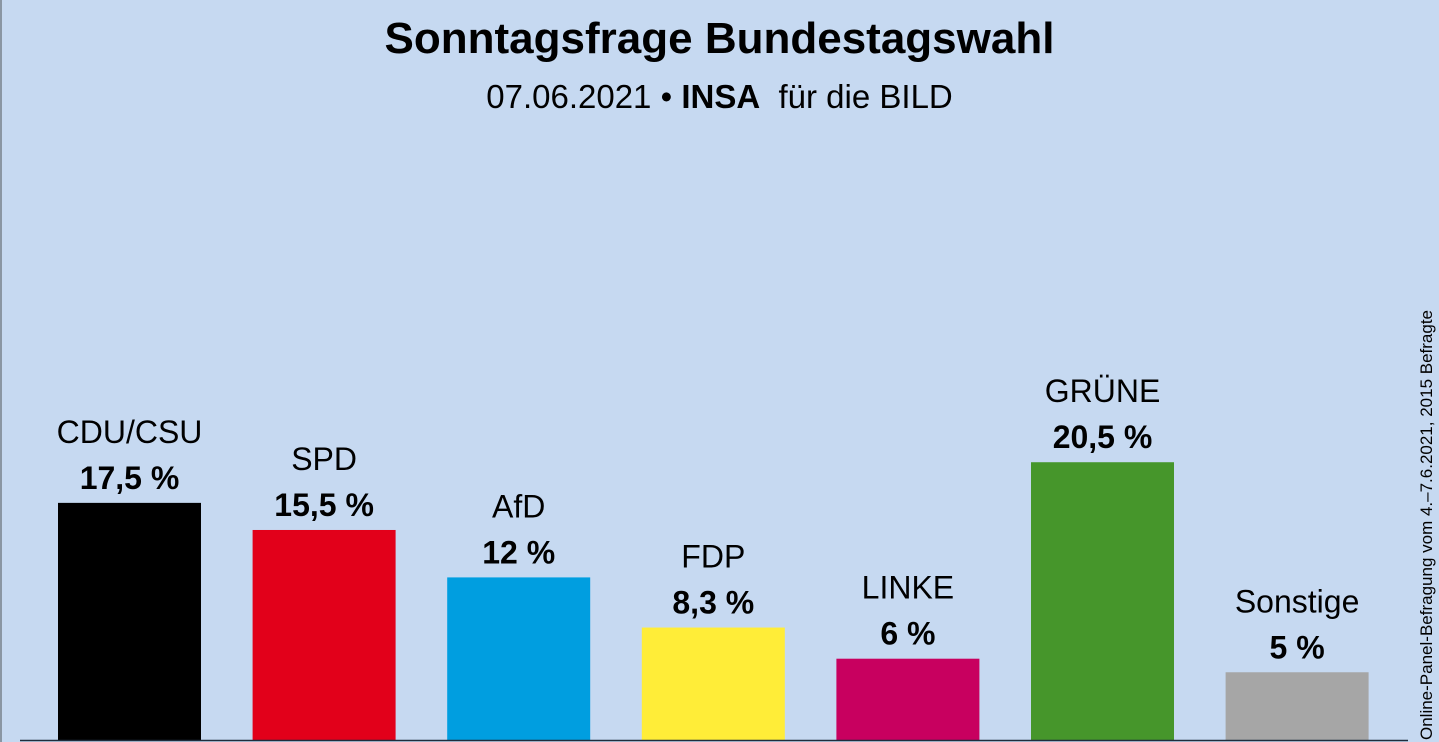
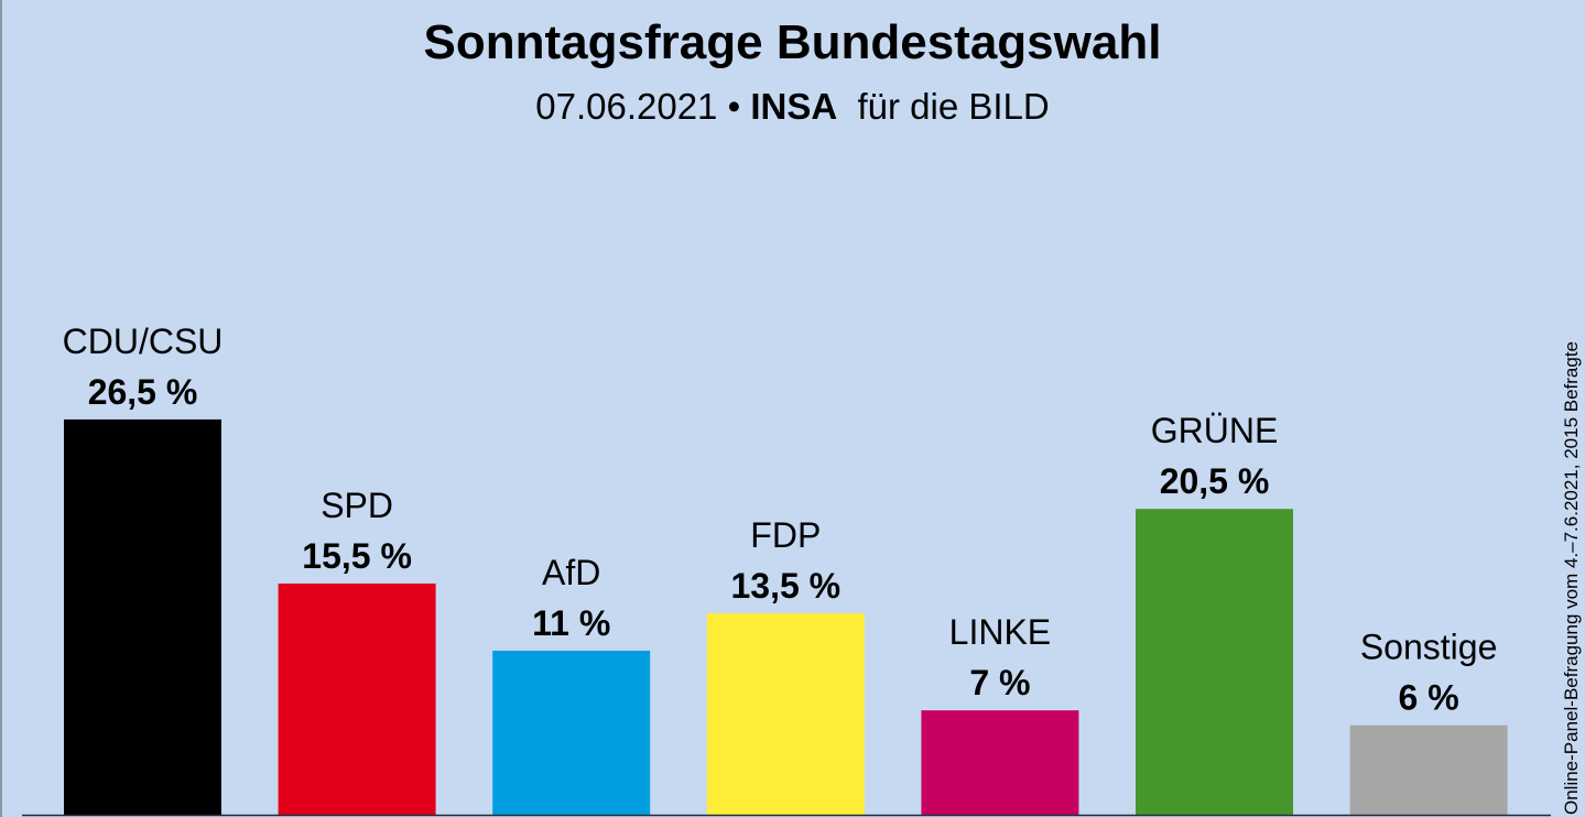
CDU/CSU: 17,5 -> 26,5
AfD: 12 -> 11
FDP: 8,3 -> 13,5
LINKE: 6 -> 7
Sonstige: 5 -> 6
